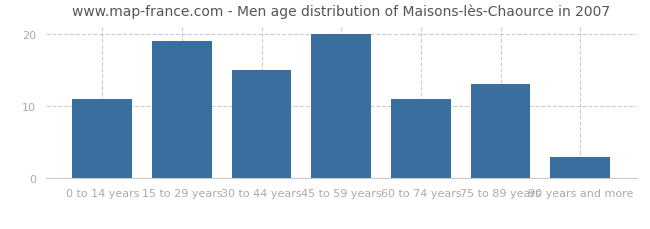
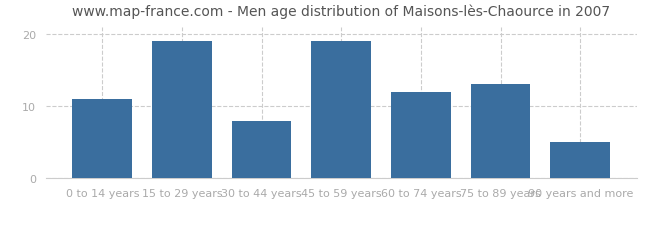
30 to 44 years: 15 -> 8
45 to 59 years: 20 -> 19
60 to 74 years: 11 -> 12
90 years and more: 3 -> 5
